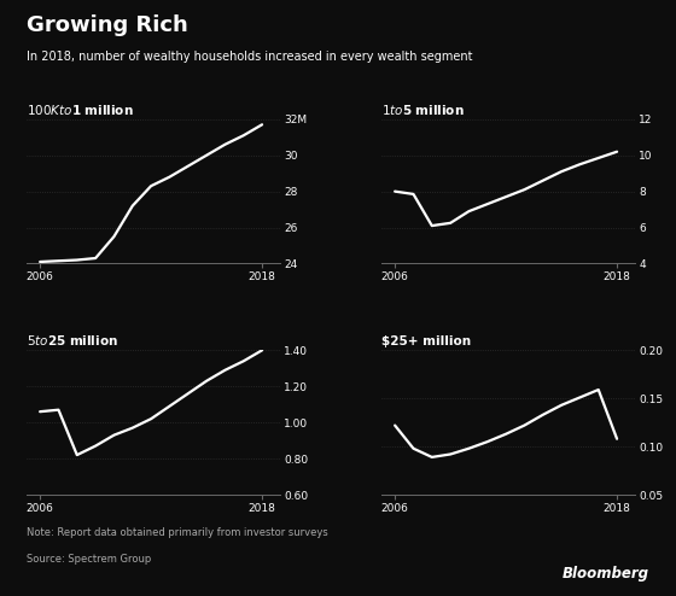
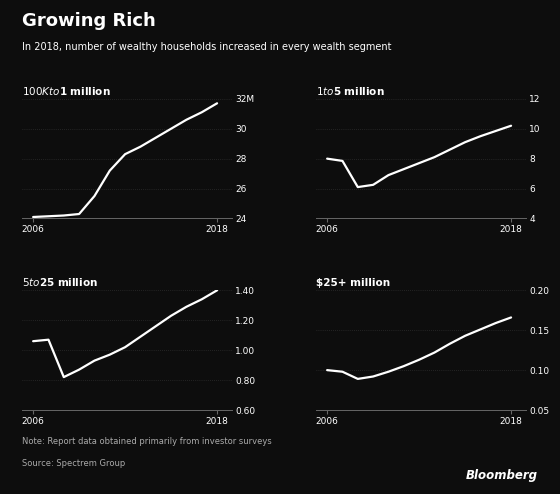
$25+ million/2006: 0.122 -> 0.100
$25+ million/2018: 0.108 -> 0.166
